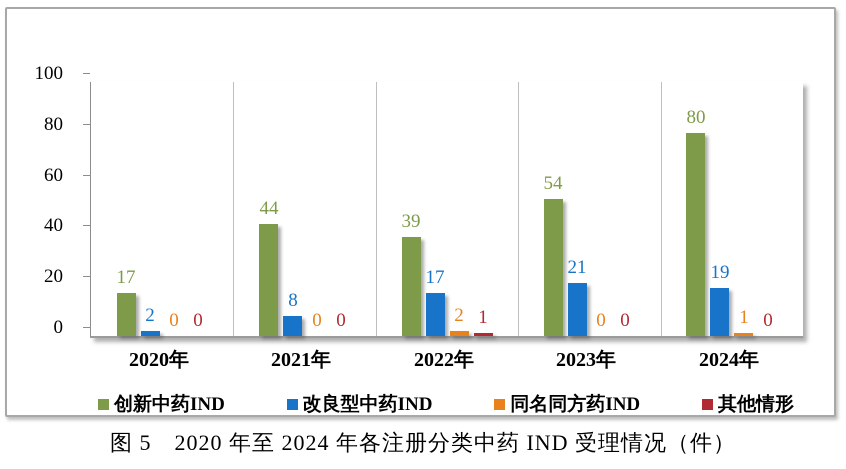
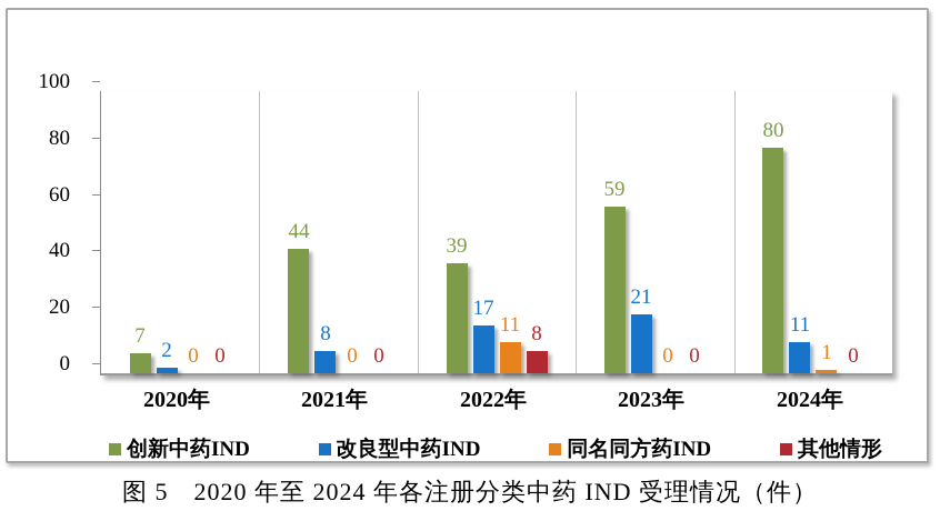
创新中药IND/2020年: 17 -> 7
同名同方药IND/2022年: 2 -> 11
其他情形/2022年: 1 -> 8
创新中药IND/2023年: 54 -> 59
改良型中药IND/2024年: 19 -> 11
